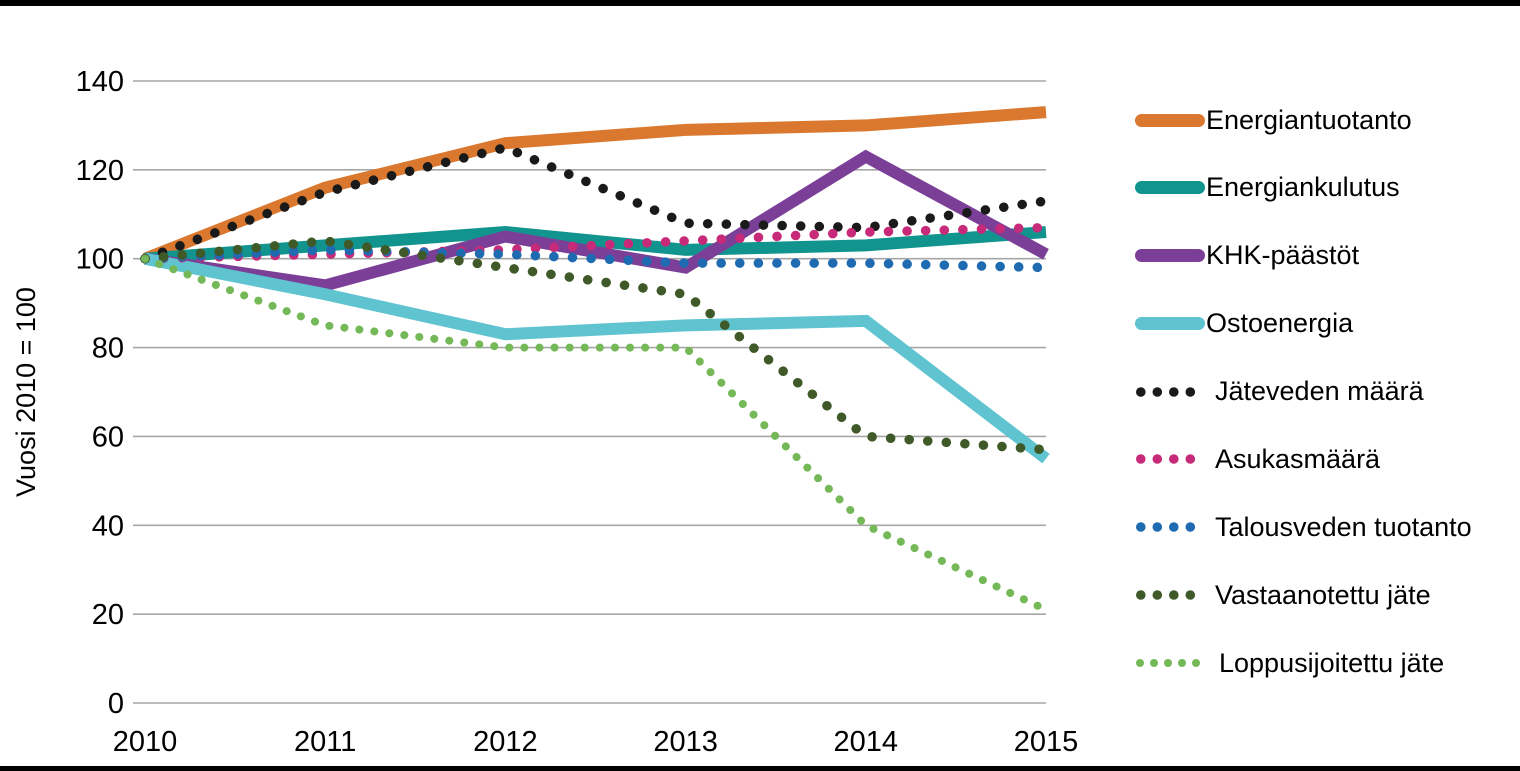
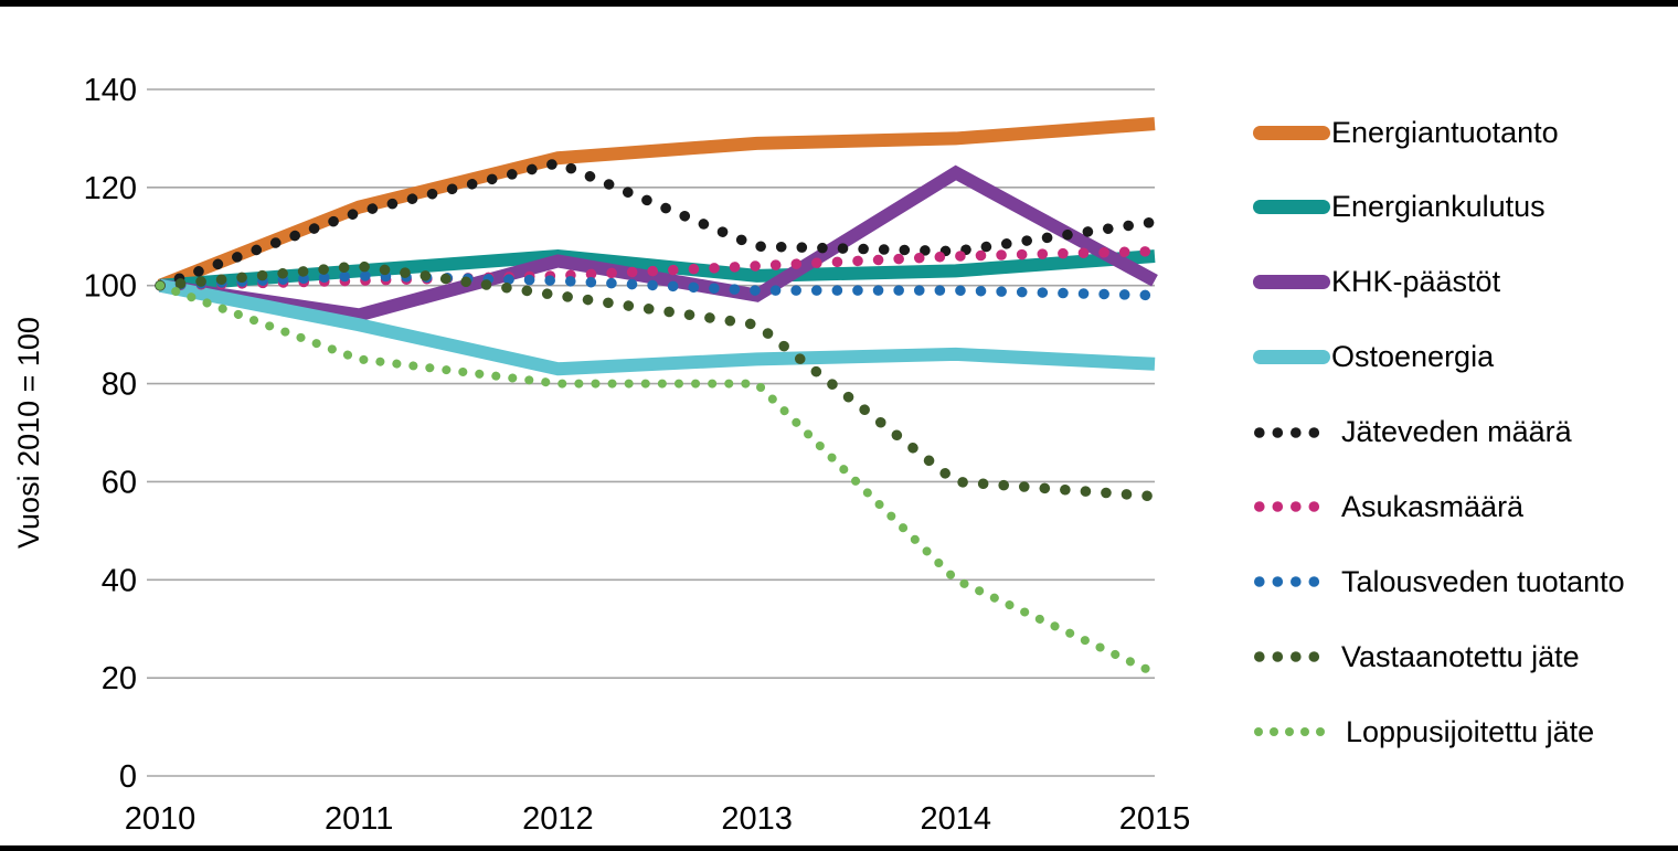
Ostoenergia/2015: 55 -> 84
